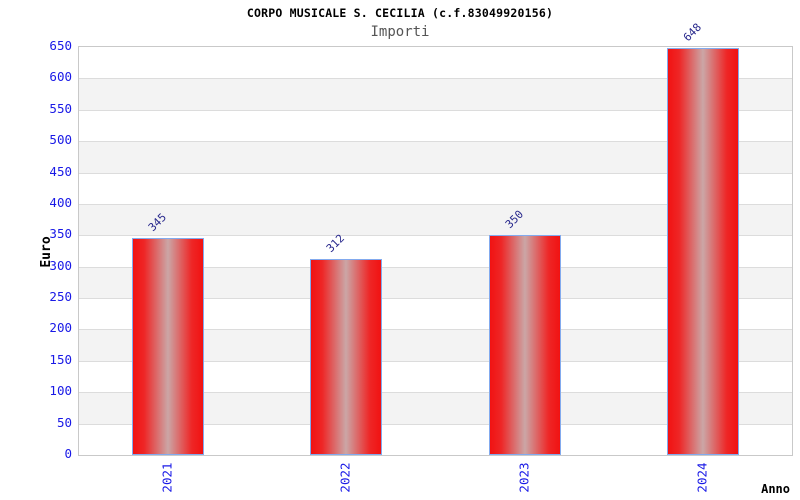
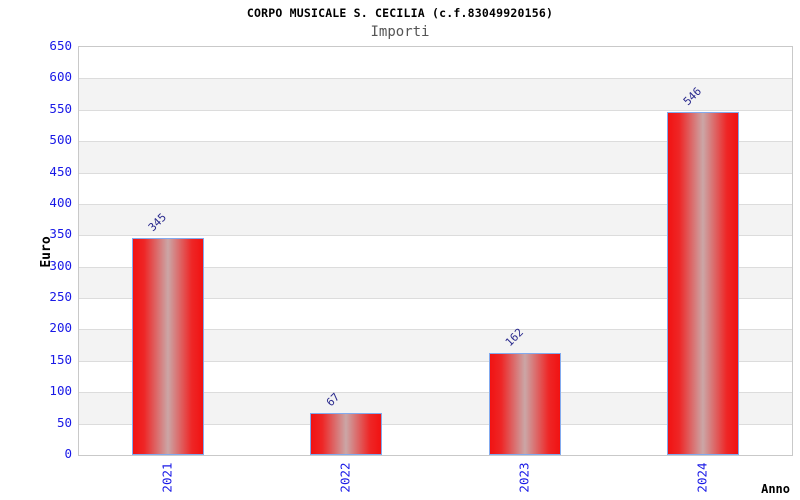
2022: 312 -> 67
2023: 350 -> 162
2024: 648 -> 546
